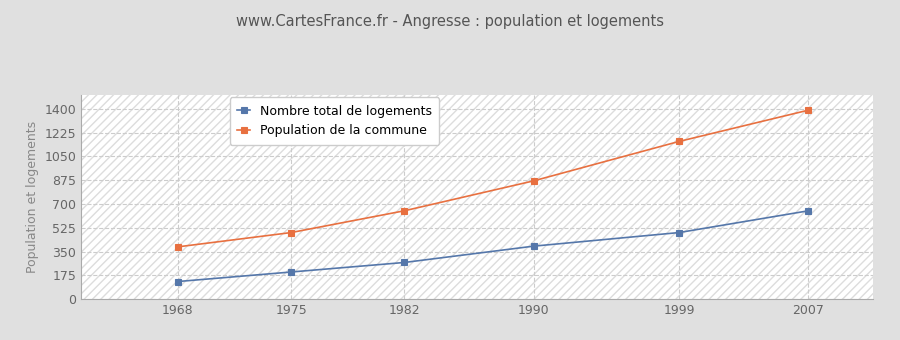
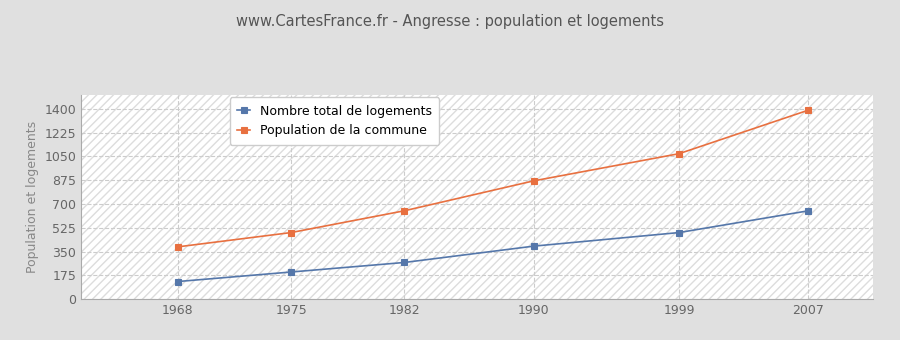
Population de la commune/1999: 1160 -> 1070
